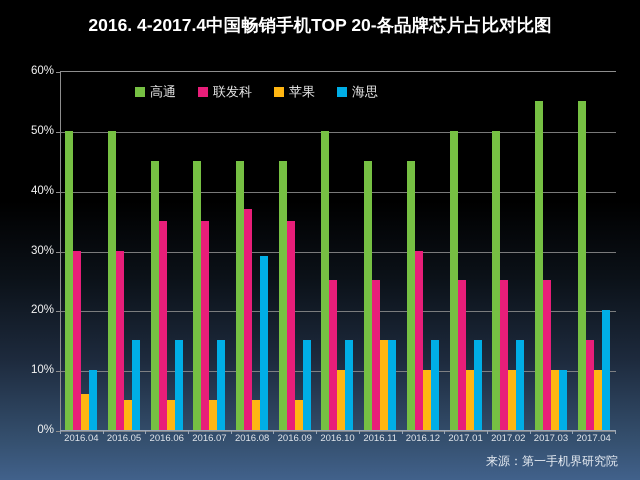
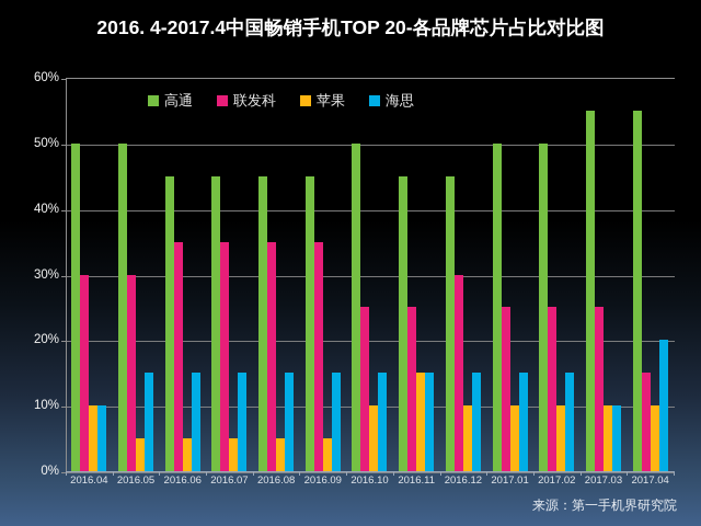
苹果/2016.04: 6% -> 10%
联发科/2016.08: 37% -> 35%
海思/2016.08: 29% -> 15%
